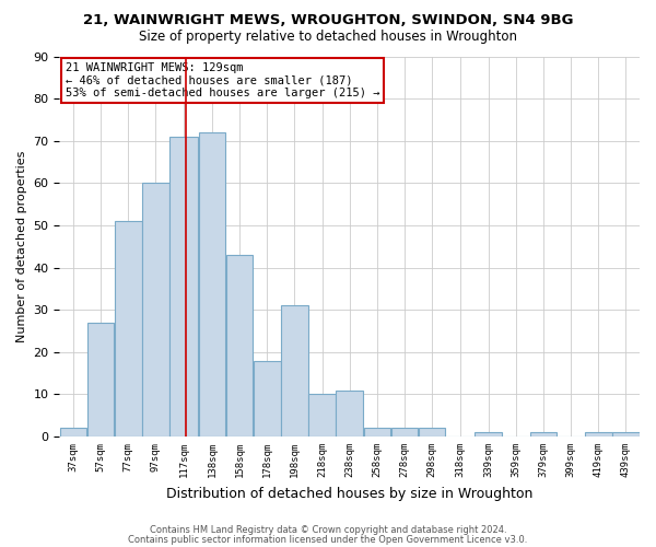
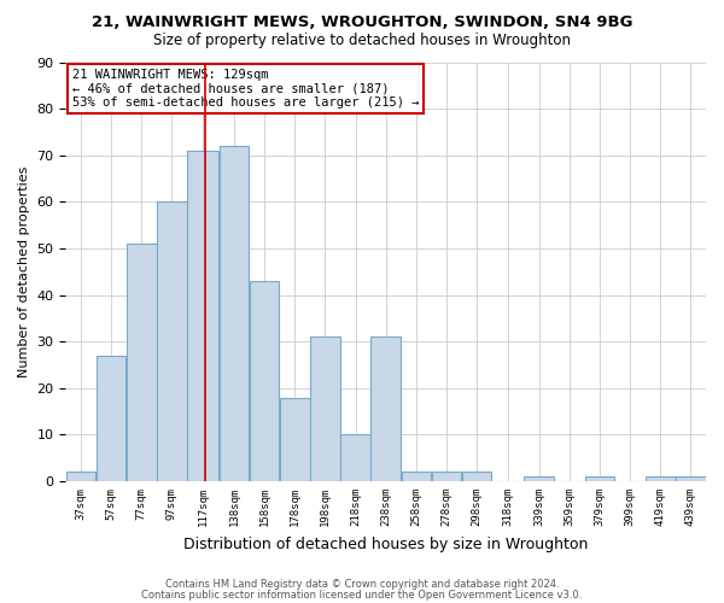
238sqm: 11 -> 31
